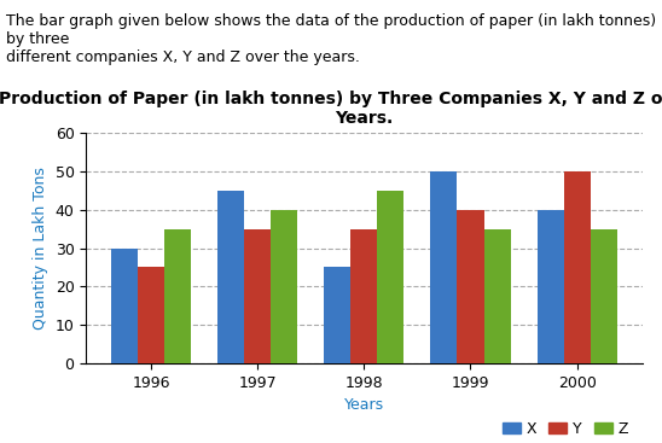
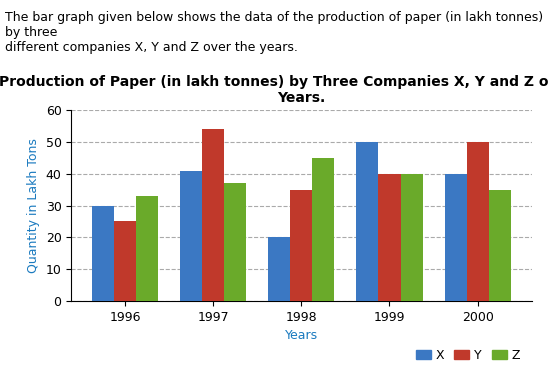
Z/1996: 35 -> 33
X/1997: 45 -> 41
Y/1997: 35 -> 54
Z/1997: 40 -> 37
X/1998: 25 -> 20
Z/1999: 35 -> 40
